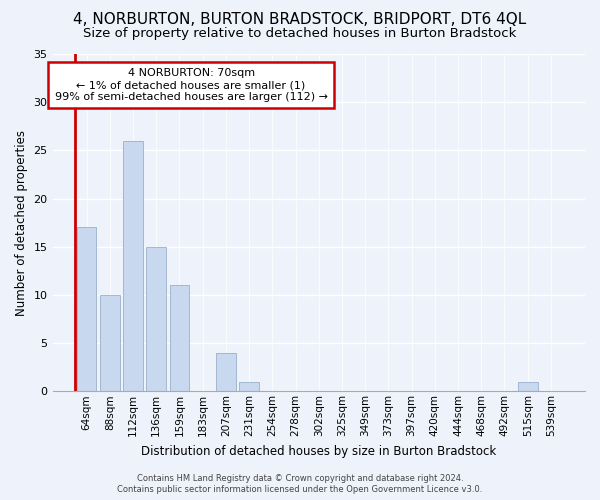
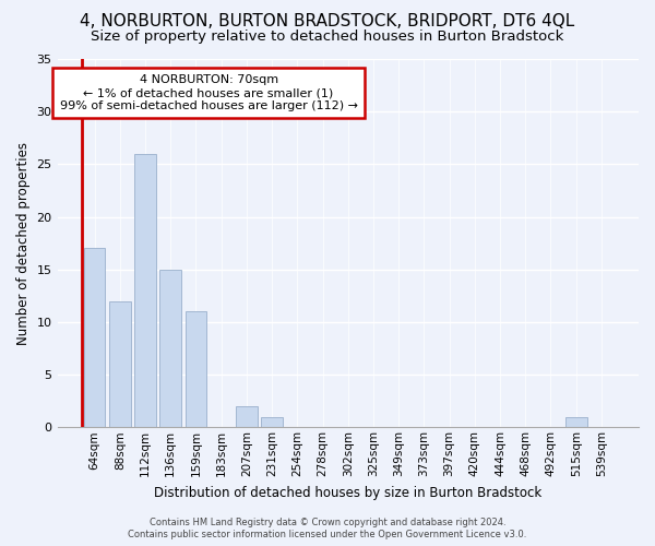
88sqm: 10 -> 12
207sqm: 4 -> 2
